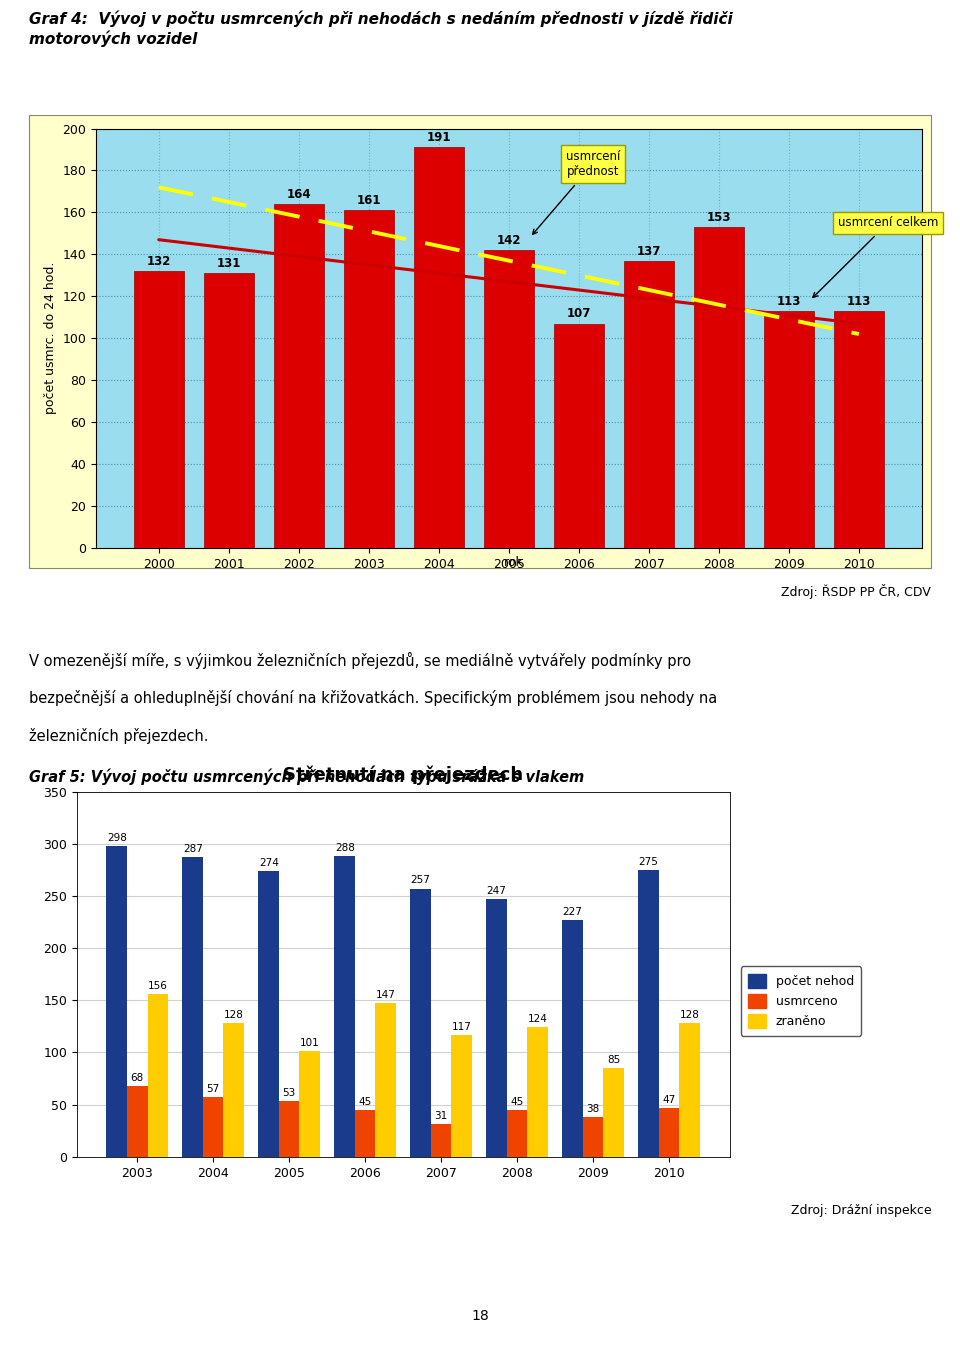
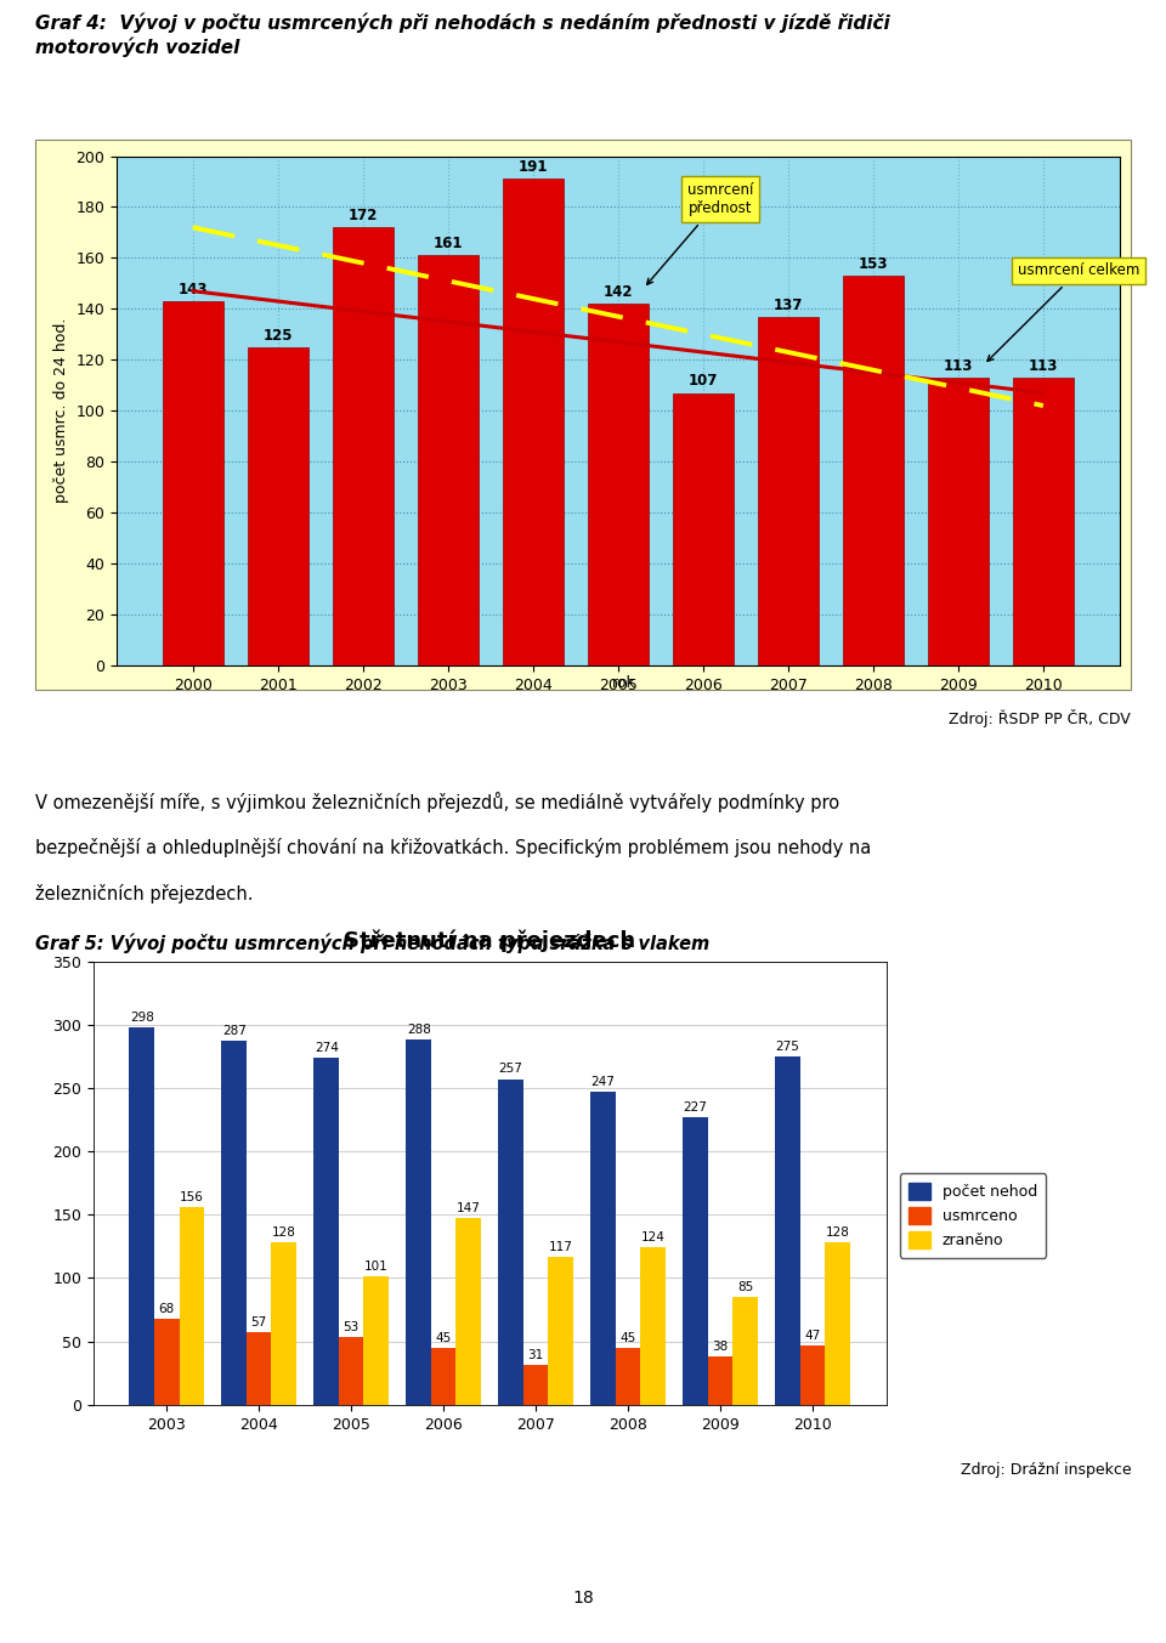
2000: 132 -> 143
2001: 131 -> 125
2002: 164 -> 172
